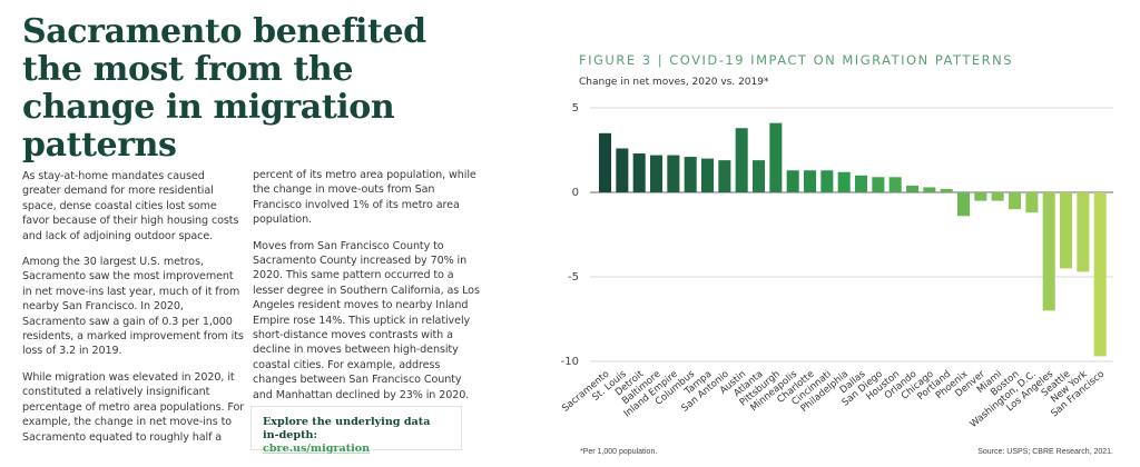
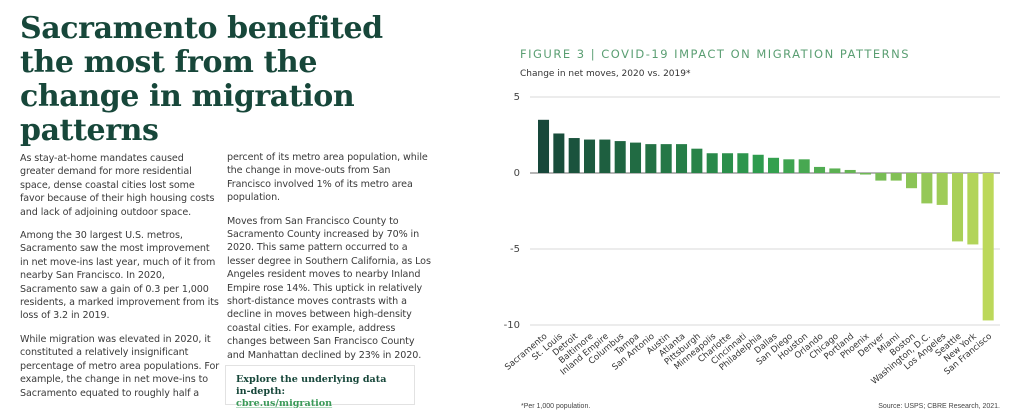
Austin: 3.8 -> 1.9
Pittsburgh: 4.1 -> 1.6
Phoenix: -1.4 -> -0.1
Washington, D.C.: -1.2 -> -2.0
Los Angeles: -7.0 -> -2.1
